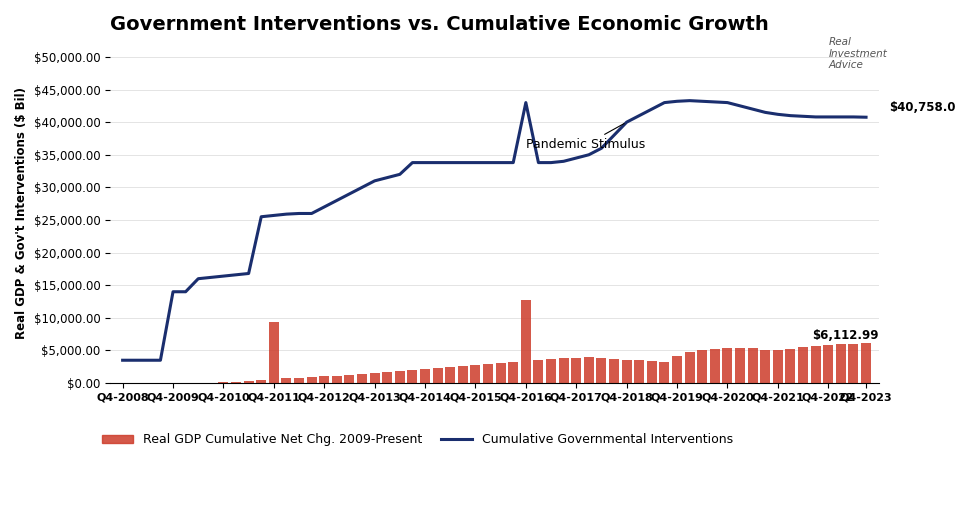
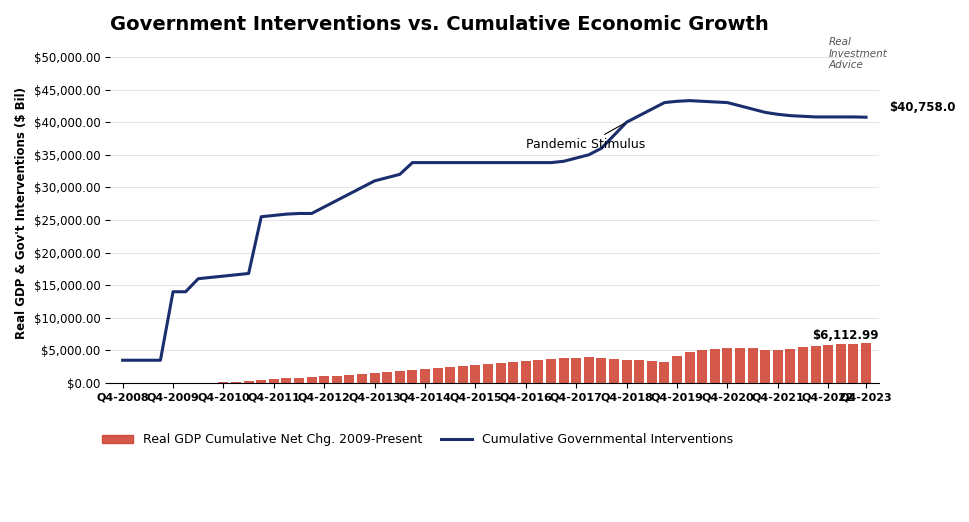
Real GDP Cumulative Net Chg. 2009-Present/Q4-2011: $9,400 -> $600
Cumulative Governmental Interventions/Q4-2016: $43,000 -> $33,800
Real GDP Cumulative Net Chg. 2009-Present/Q4-2016: $12,800 -> $3,400
